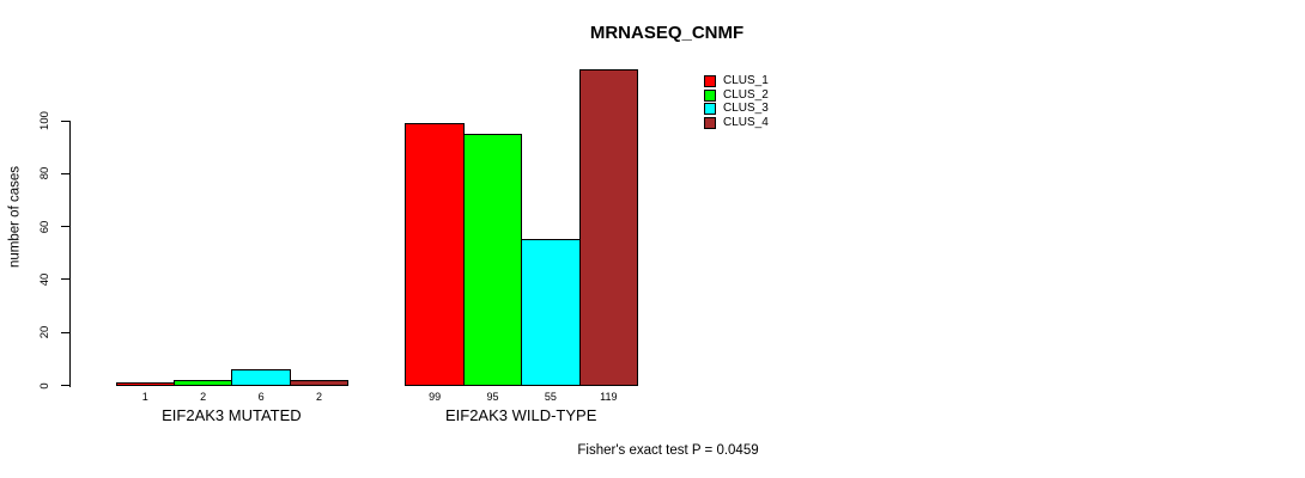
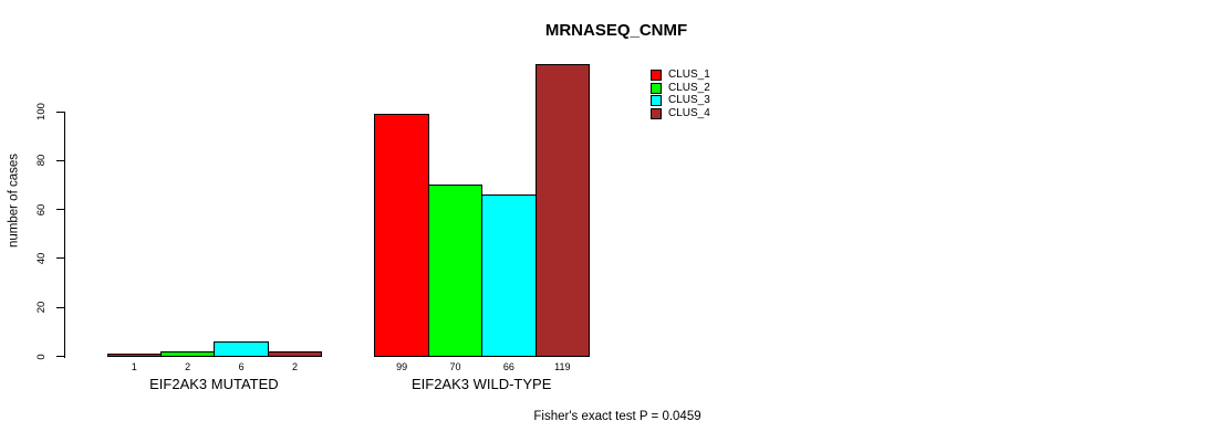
CLUS_2/EIF2AK3 WILD-TYPE: 95 -> 70
CLUS_3/EIF2AK3 WILD-TYPE: 55 -> 66
